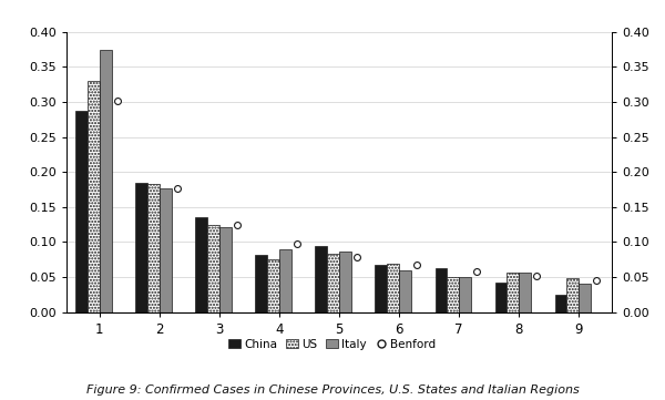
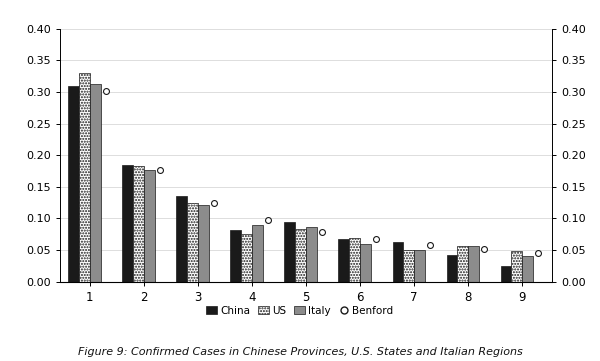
China/1: 0.288 -> 0.310
Italy/1: 0.374 -> 0.312
